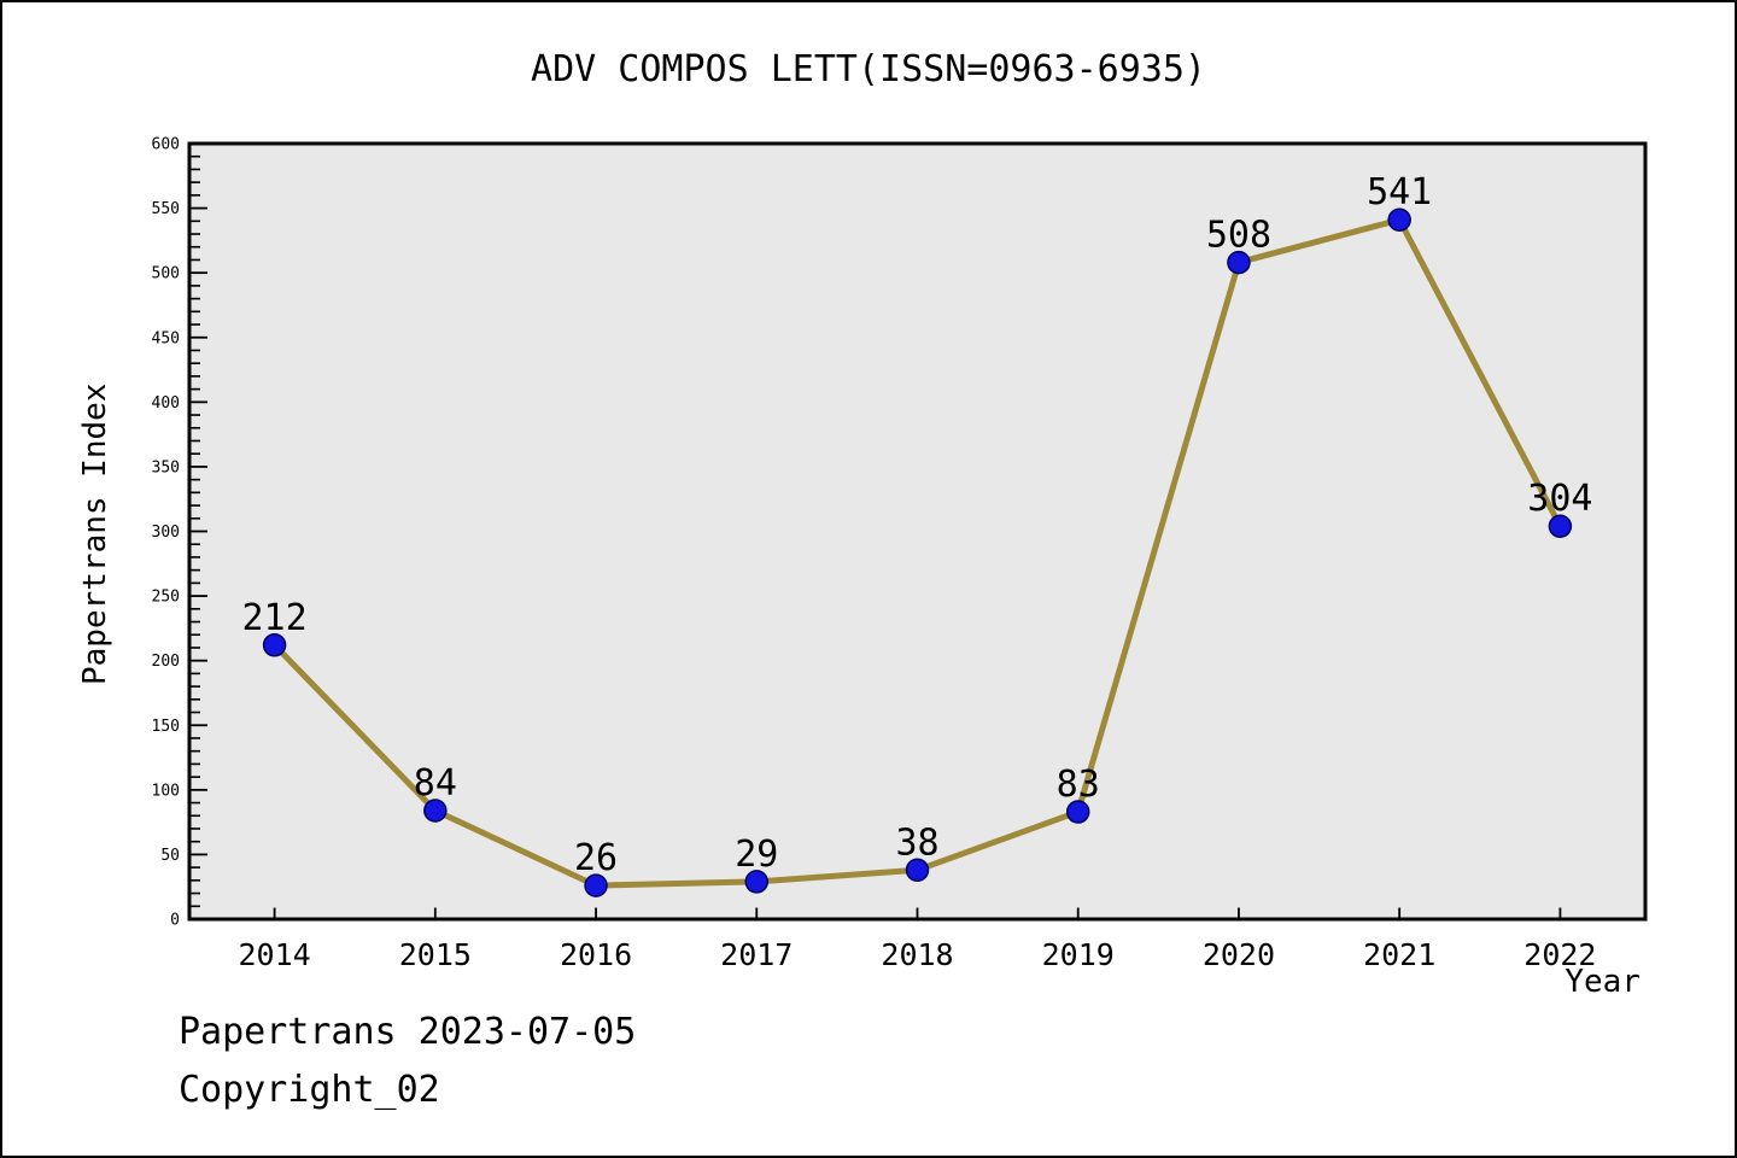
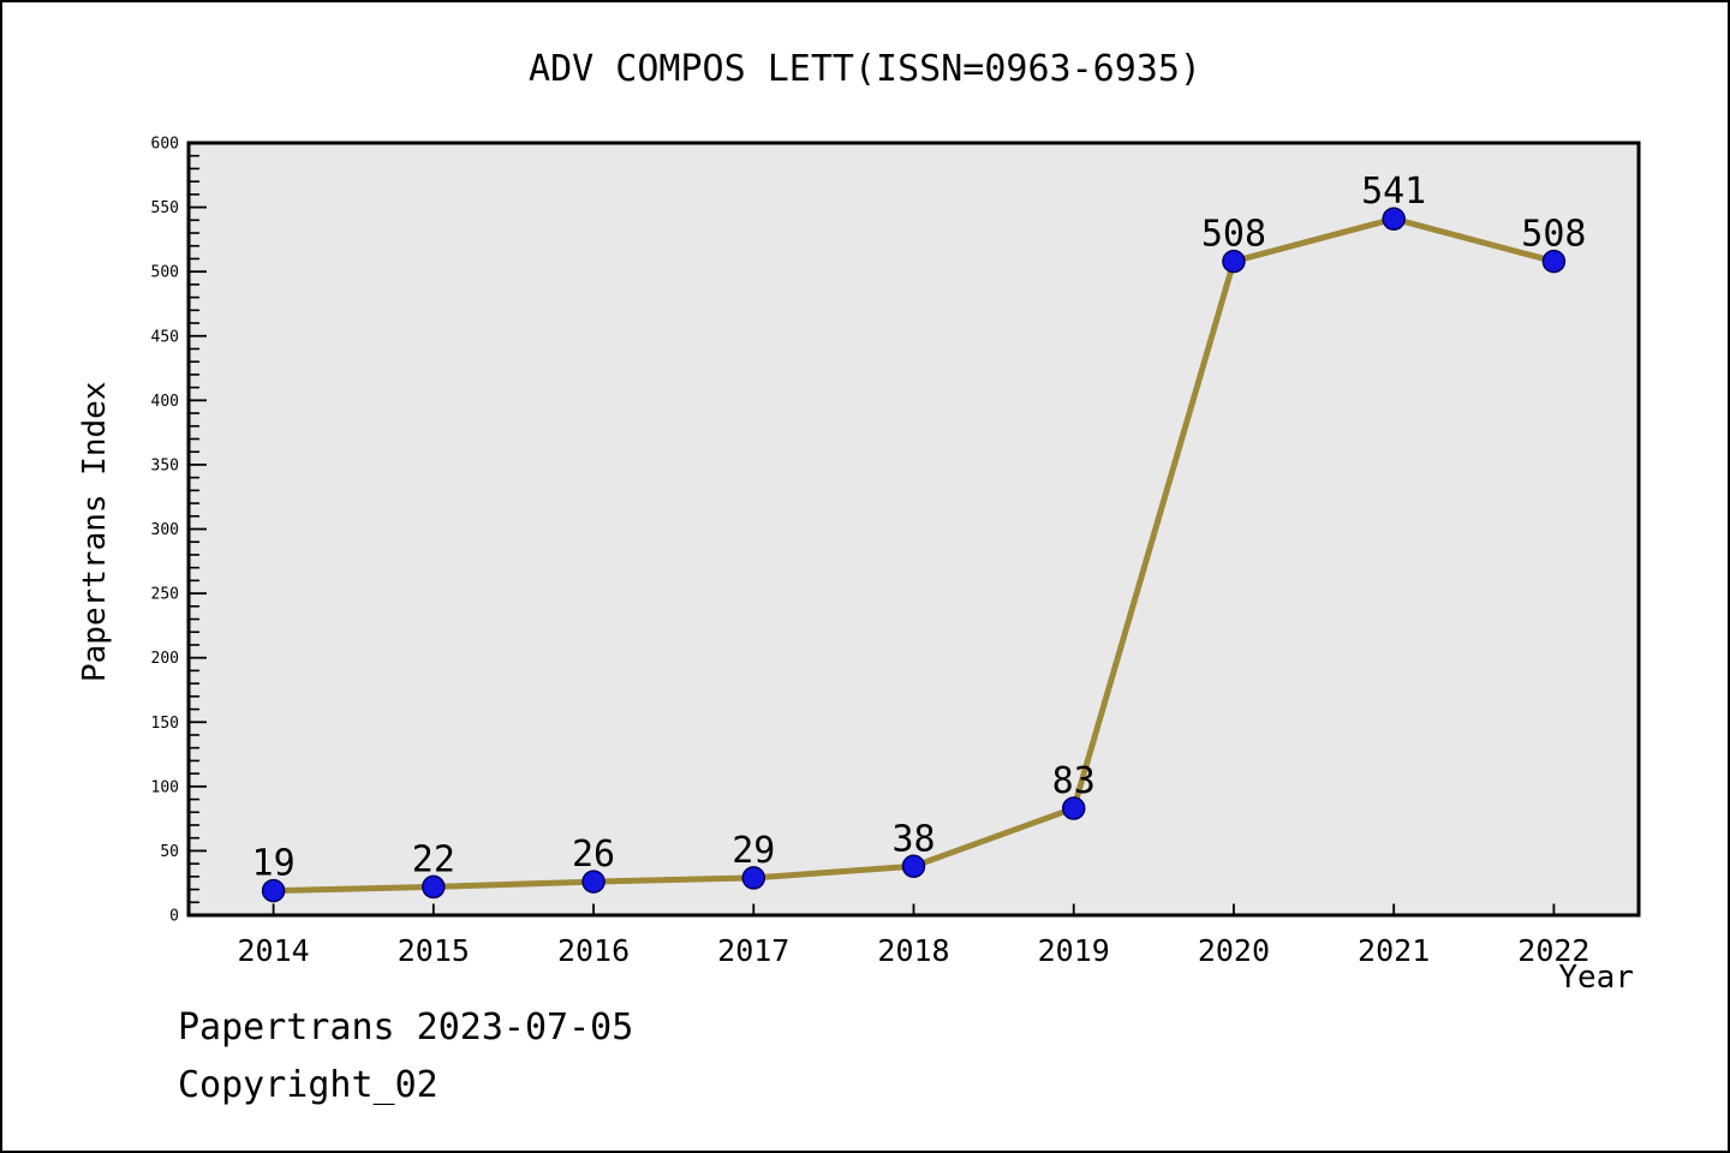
2014: 212 -> 19
2015: 84 -> 22
2022: 304 -> 508
